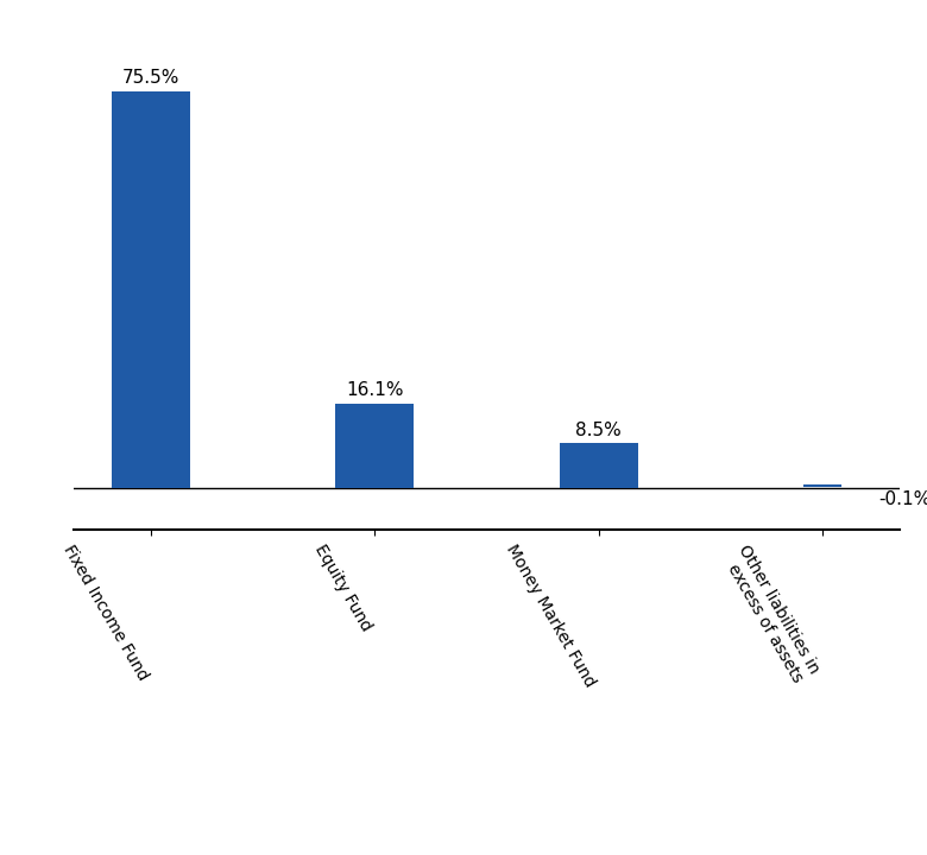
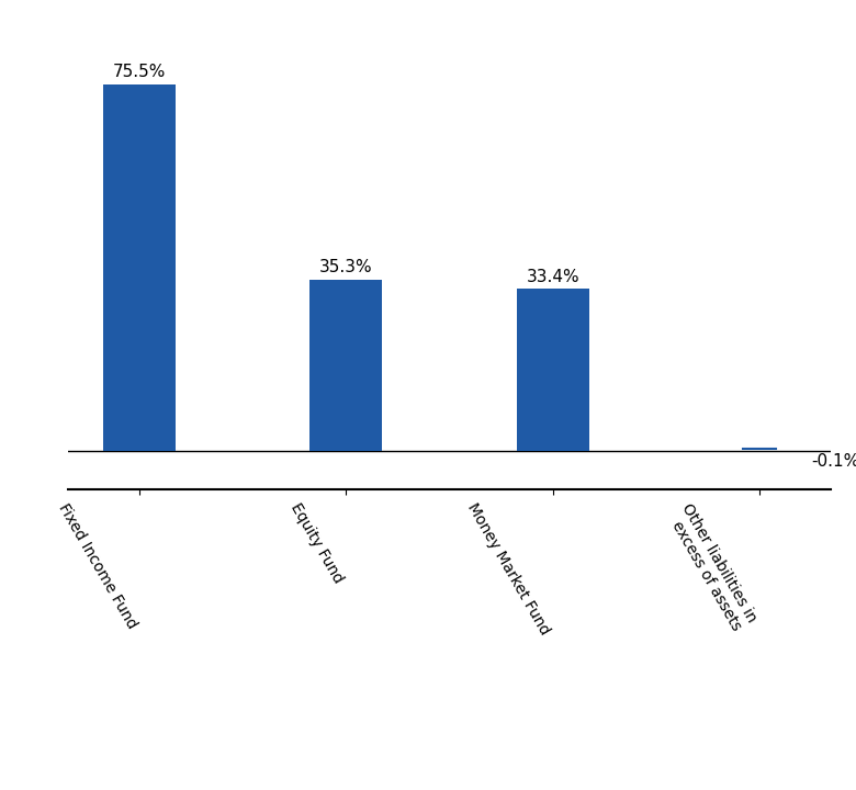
Equity Fund: 16.1% -> 35.3%
Money Market Fund: 8.5% -> 33.4%
